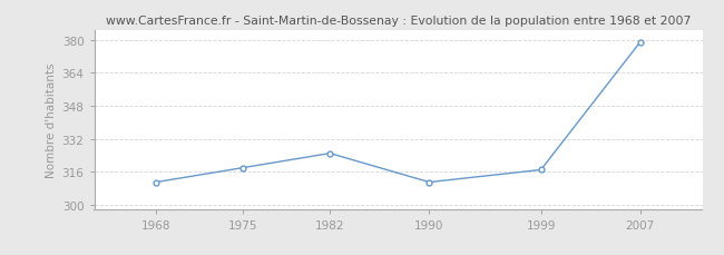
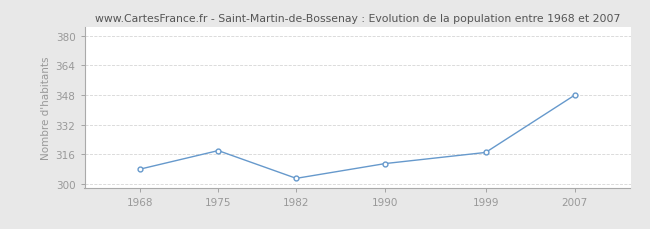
1968: 311 -> 308
1982: 325 -> 303
2007: 379 -> 348
